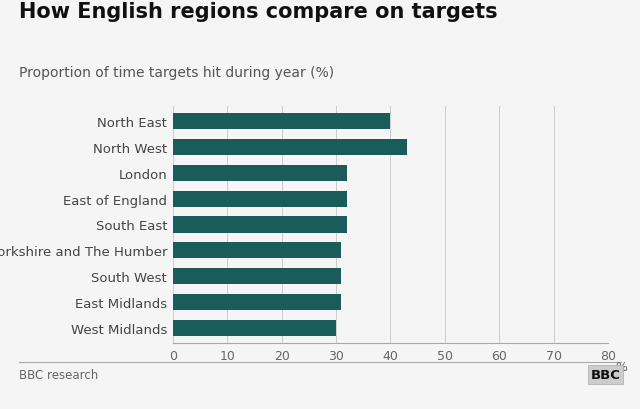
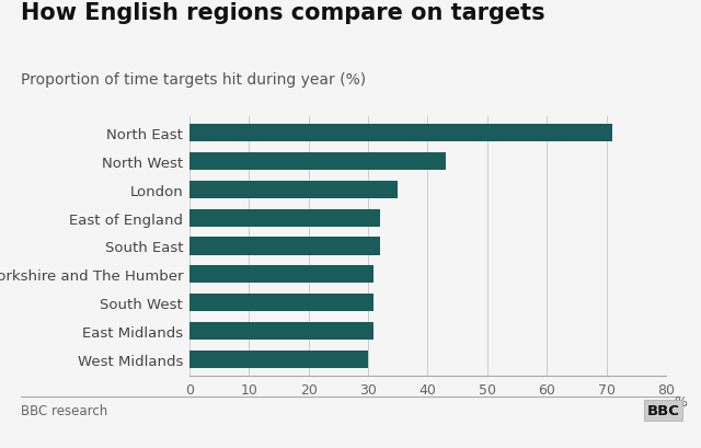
North East: 40 -> 71
London: 32 -> 35
